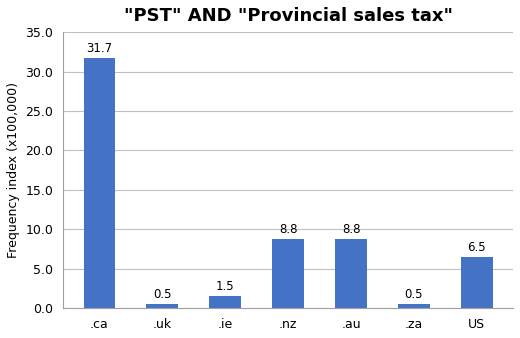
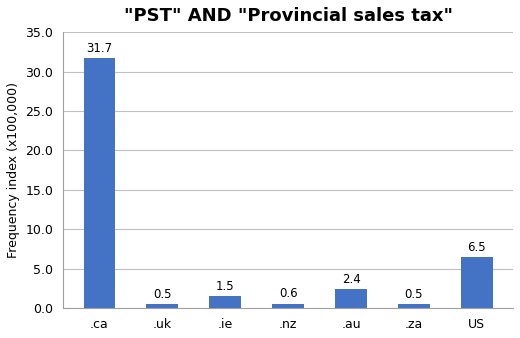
.nz: 8.8 -> 0.6
.au: 8.8 -> 2.4
